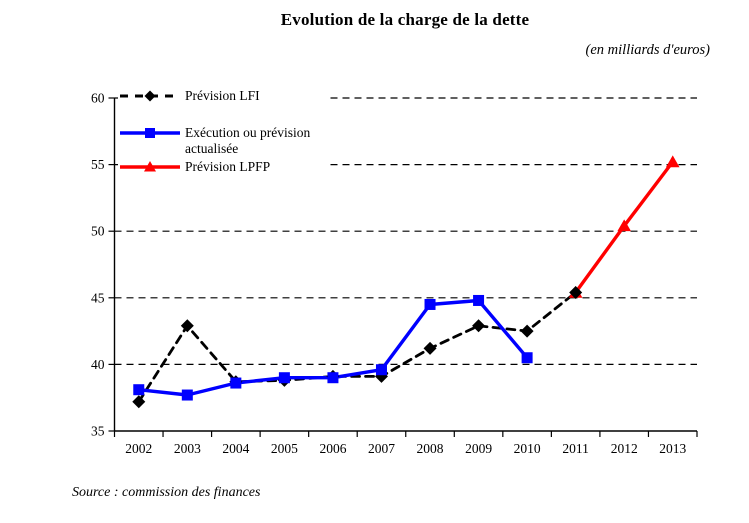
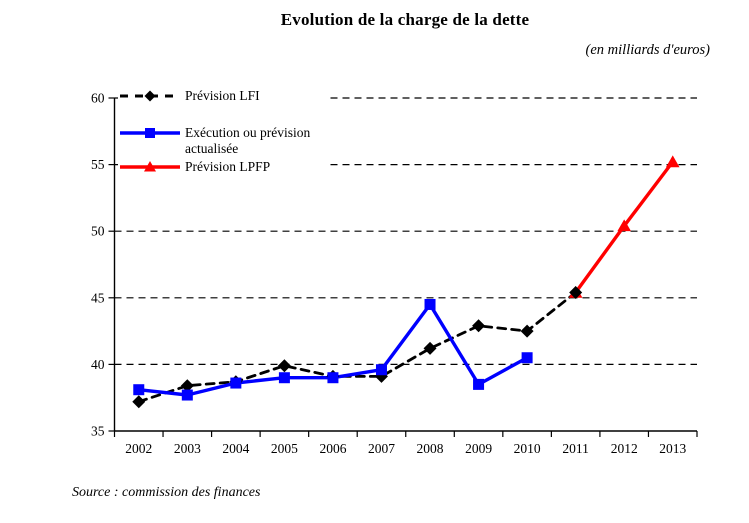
Prévision LFI/2003: 42.9 -> 38.4
Prévision LFI/2005: 38.8 -> 39.9
Exécution ou prévision actualisée/2009: 44.8 -> 38.5
